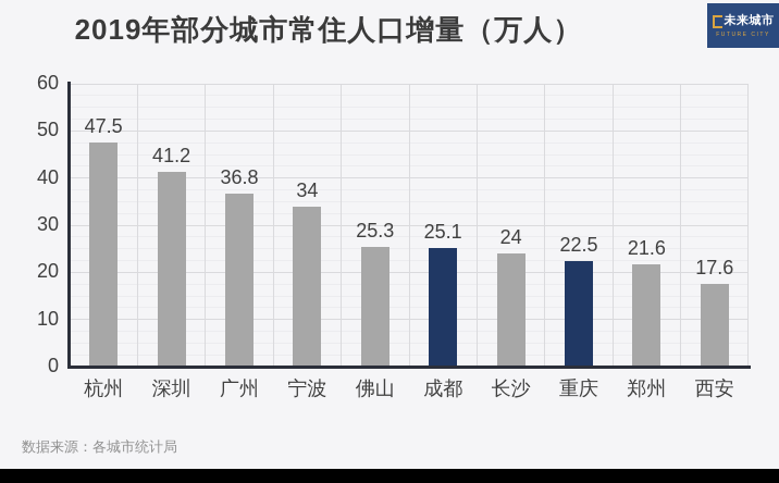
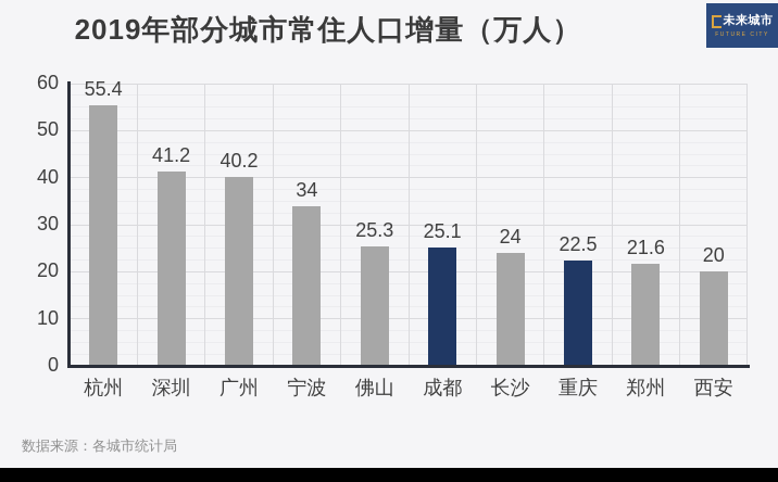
杭州: 47.5 -> 55.4
广州: 36.8 -> 40.2
西安: 17.6 -> 20
